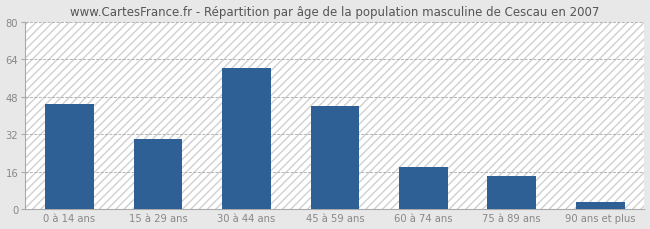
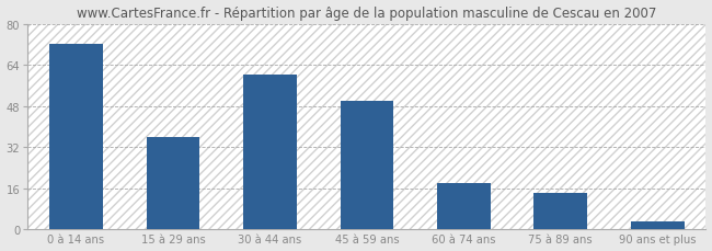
0 à 14 ans: 45 -> 72
15 à 29 ans: 30 -> 36
45 à 59 ans: 44 -> 50
